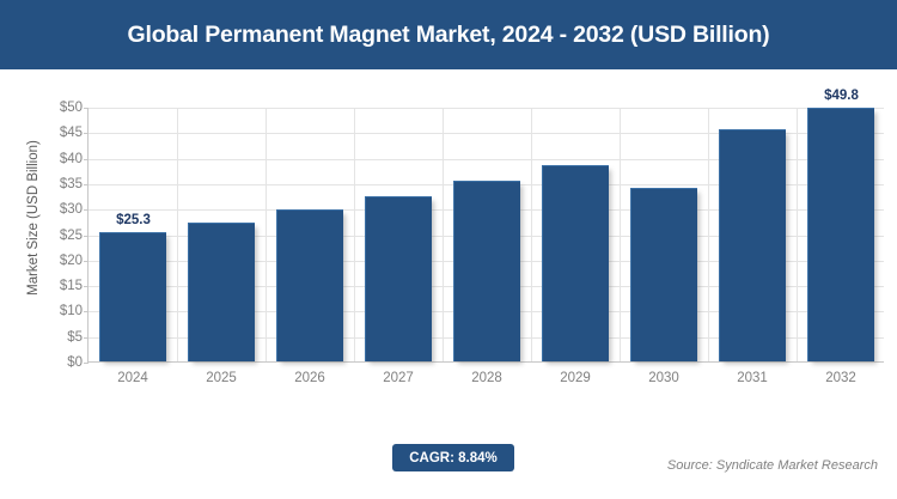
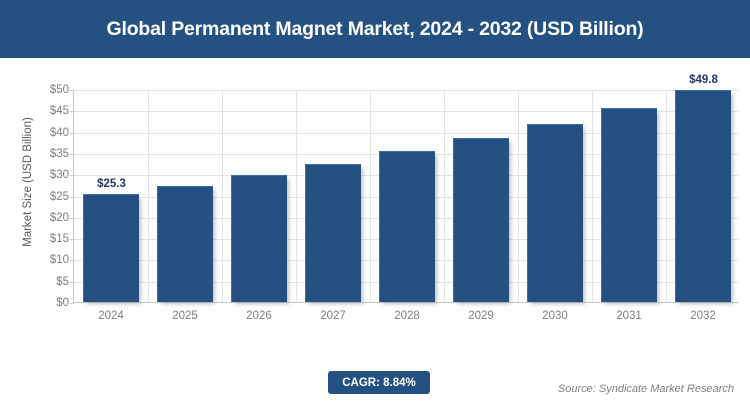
2030: $34 -> $42
